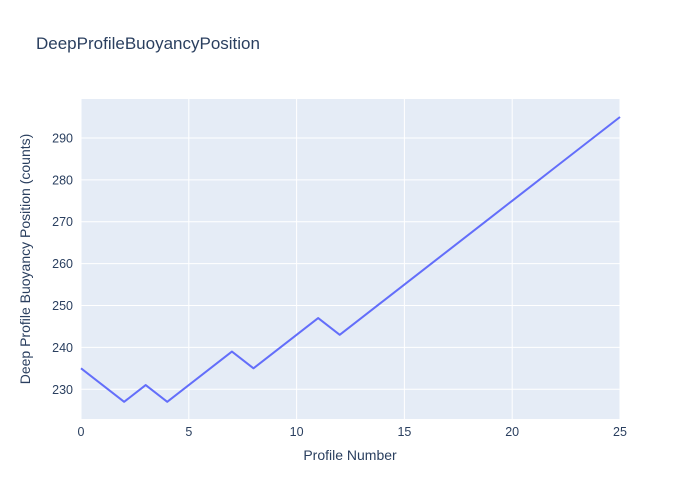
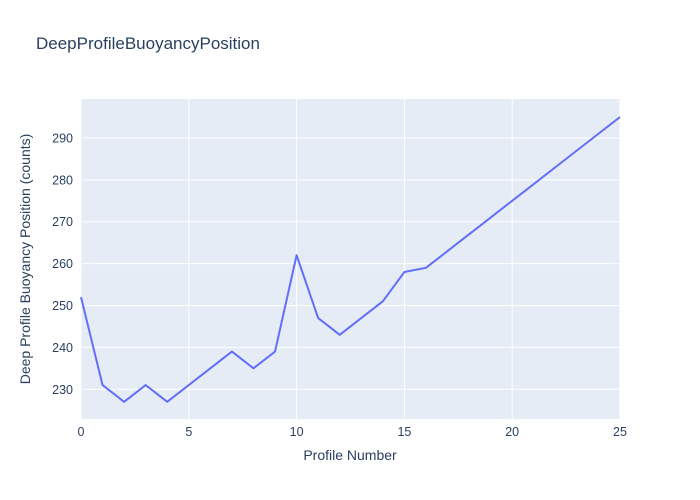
0: 235 -> 252
10: 243 -> 262
15: 255 -> 258
